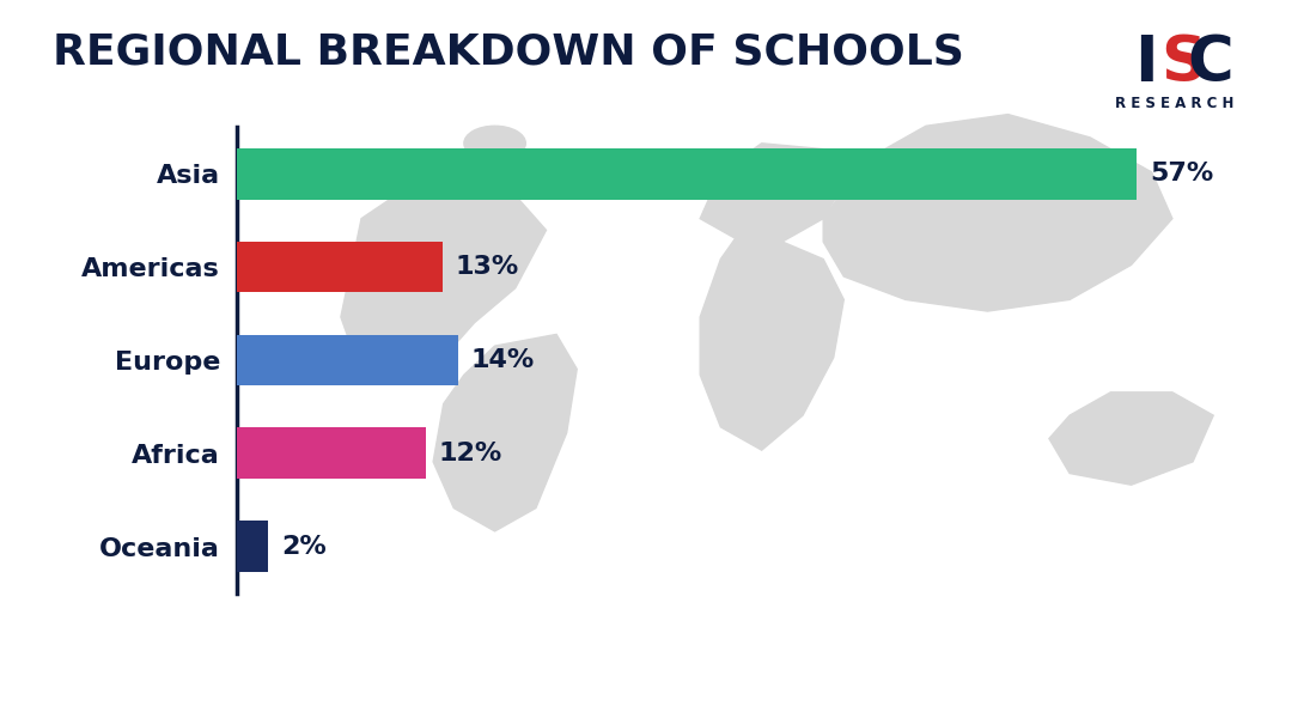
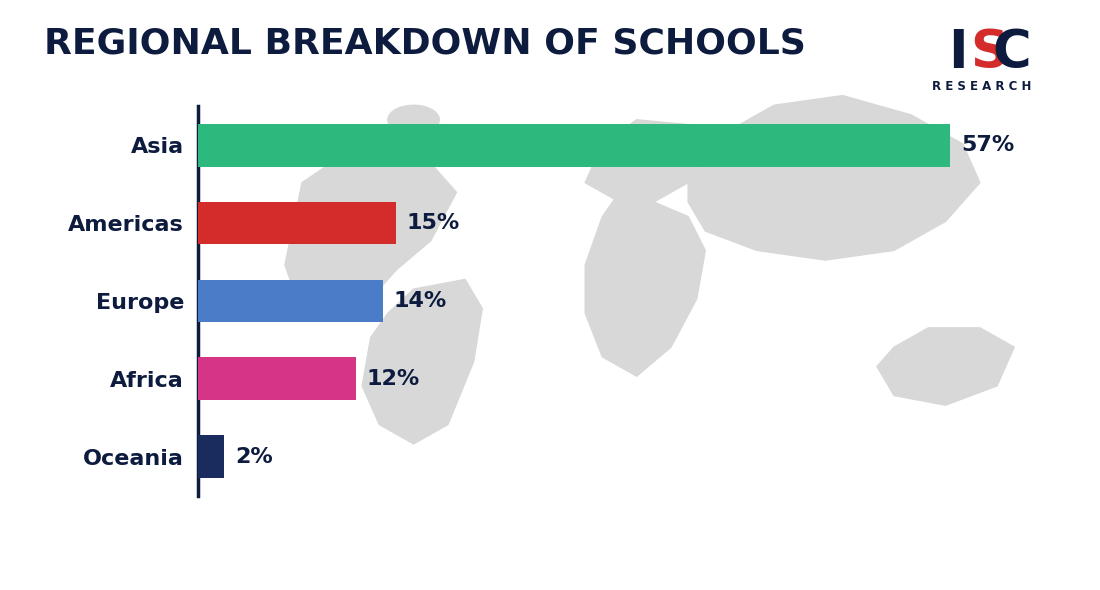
Americas: 13% -> 15%
